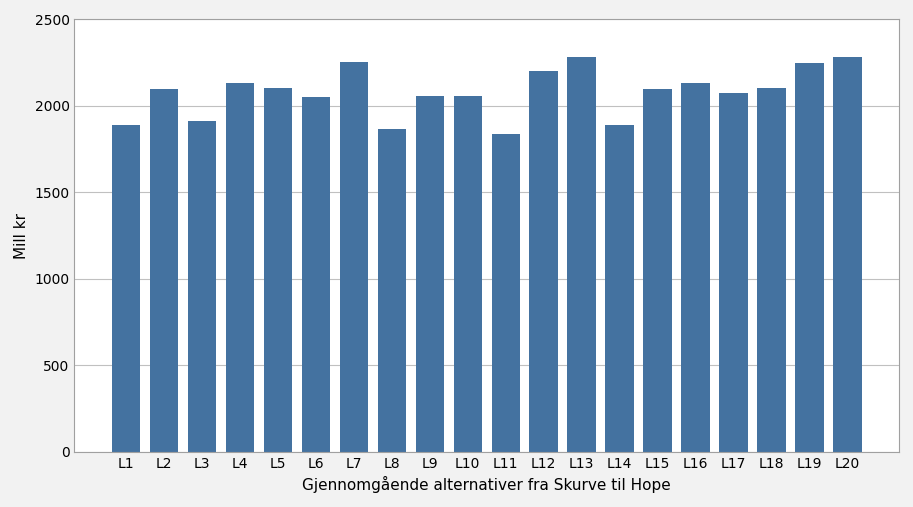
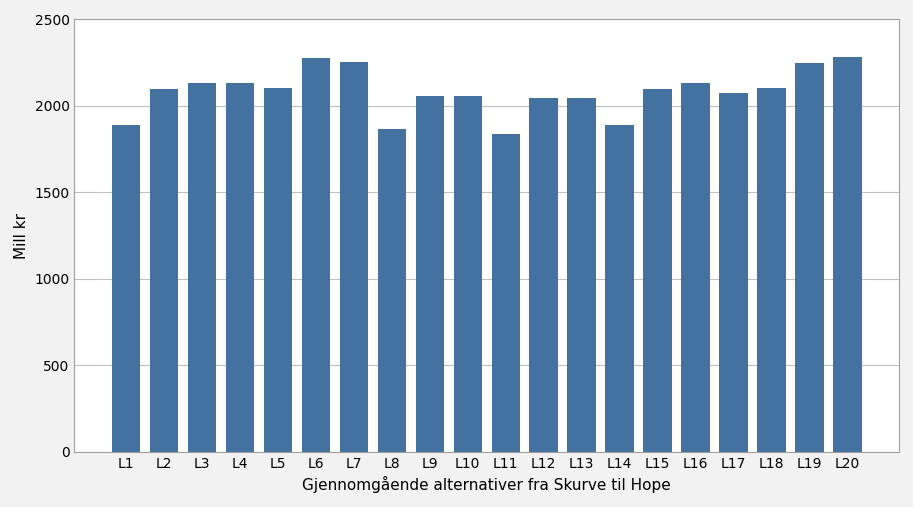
L3: 1910 -> 2130
L6: 2050 -> 2280
L12: 2200 -> 2040
L13: 2280 -> 2040
